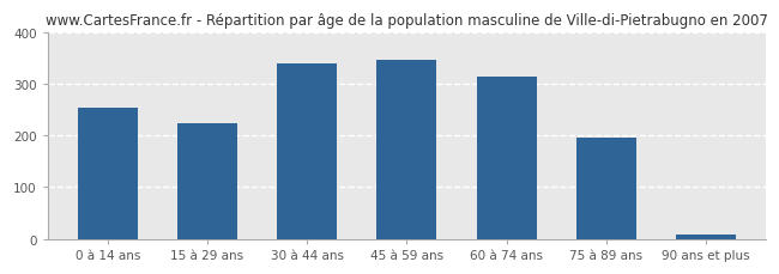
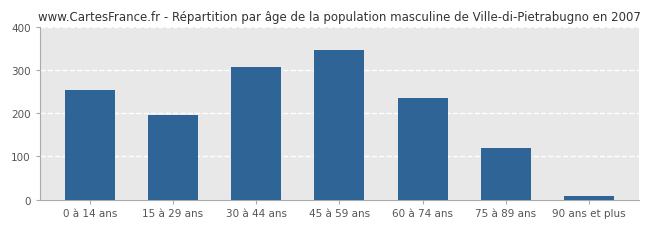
15 à 29 ans: 225 -> 195
30 à 44 ans: 340 -> 308
60 à 74 ans: 315 -> 236
75 à 89 ans: 195 -> 120
